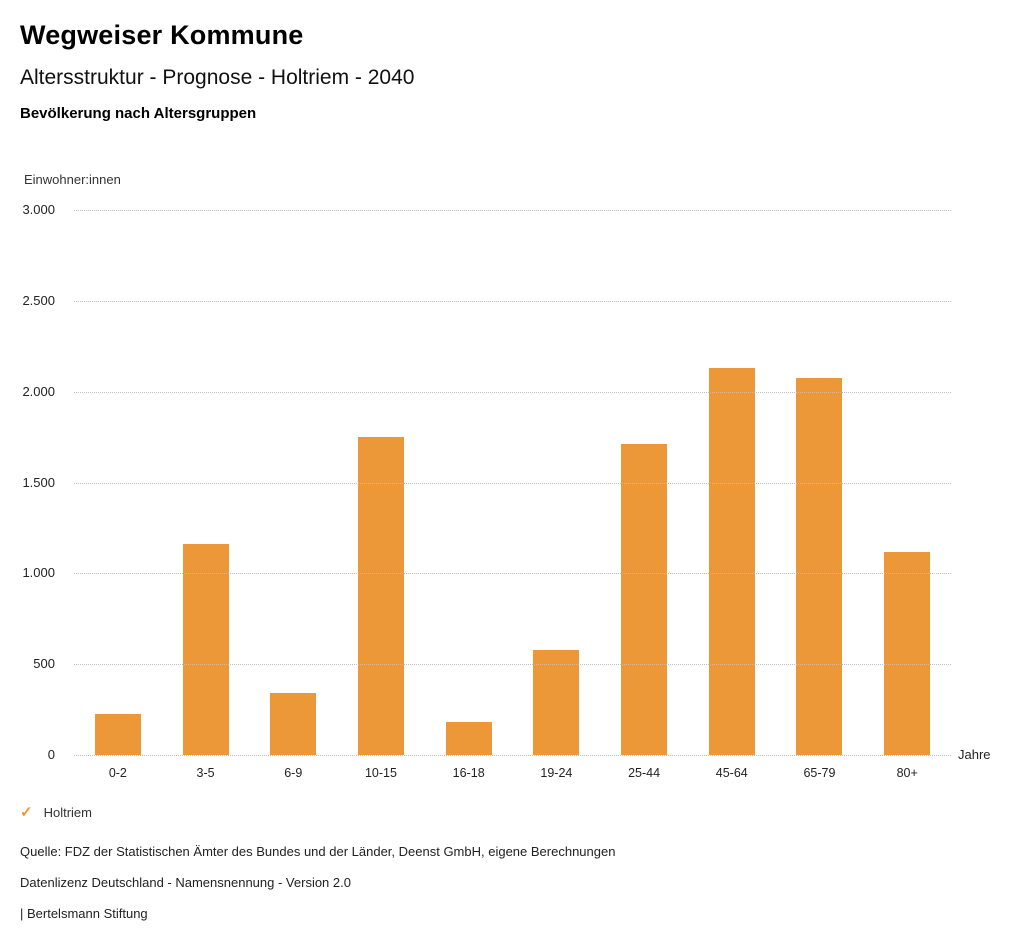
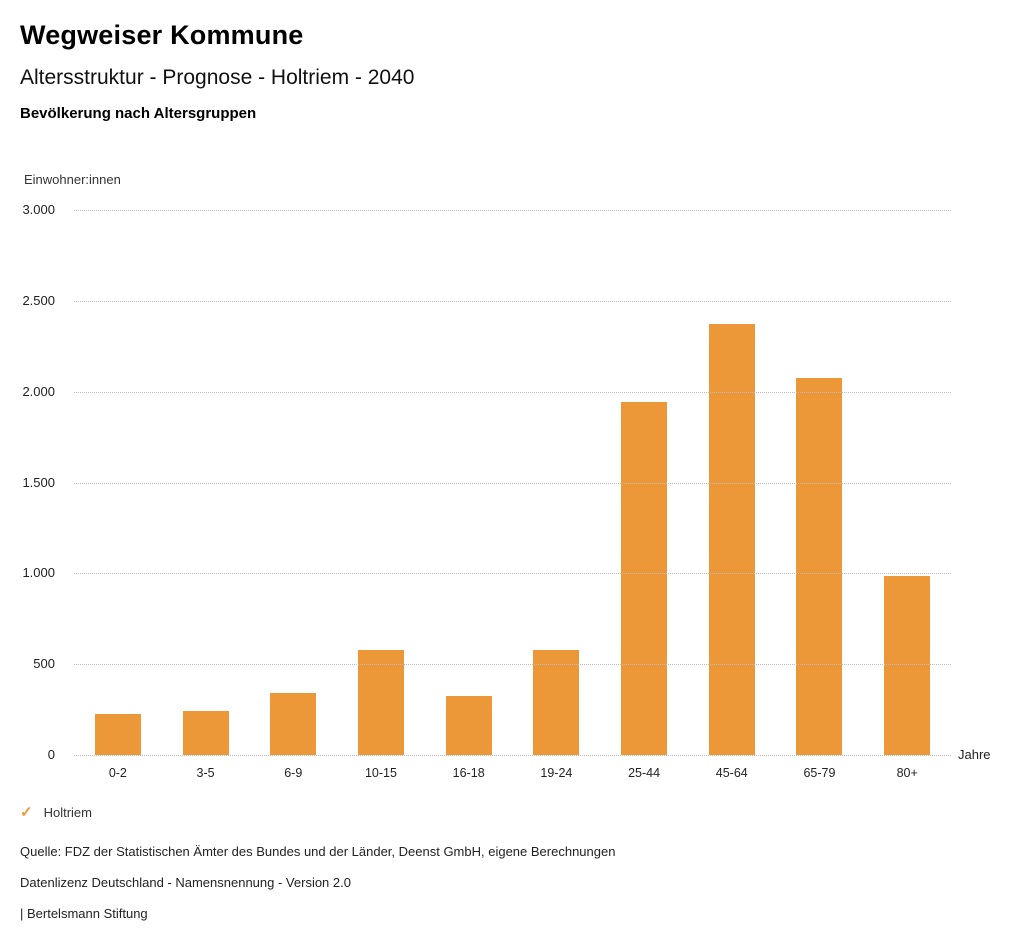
3-5: 1160 -> 240
10-15: 1750 -> 580
16-18: 180 -> 320
25-44: 1710 -> 1940
45-64: 2130 -> 2370
80+: 1120 -> 980
